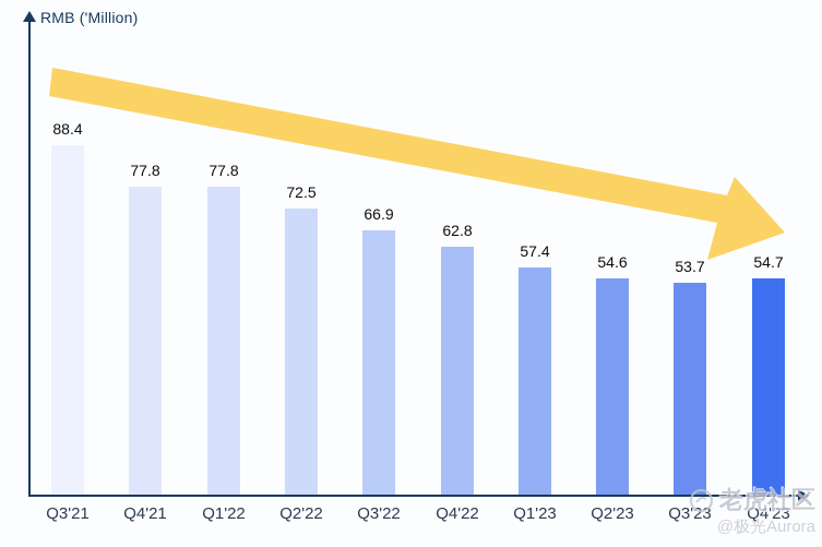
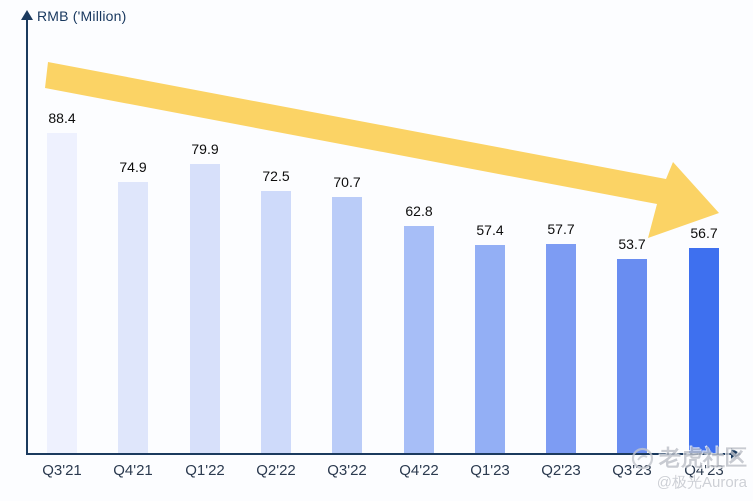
Q4'21: 77.8 -> 74.9
Q1'22: 77.8 -> 79.9
Q3'22: 66.9 -> 70.7
Q2'23: 54.6 -> 57.7
Q4'23: 54.7 -> 56.7
